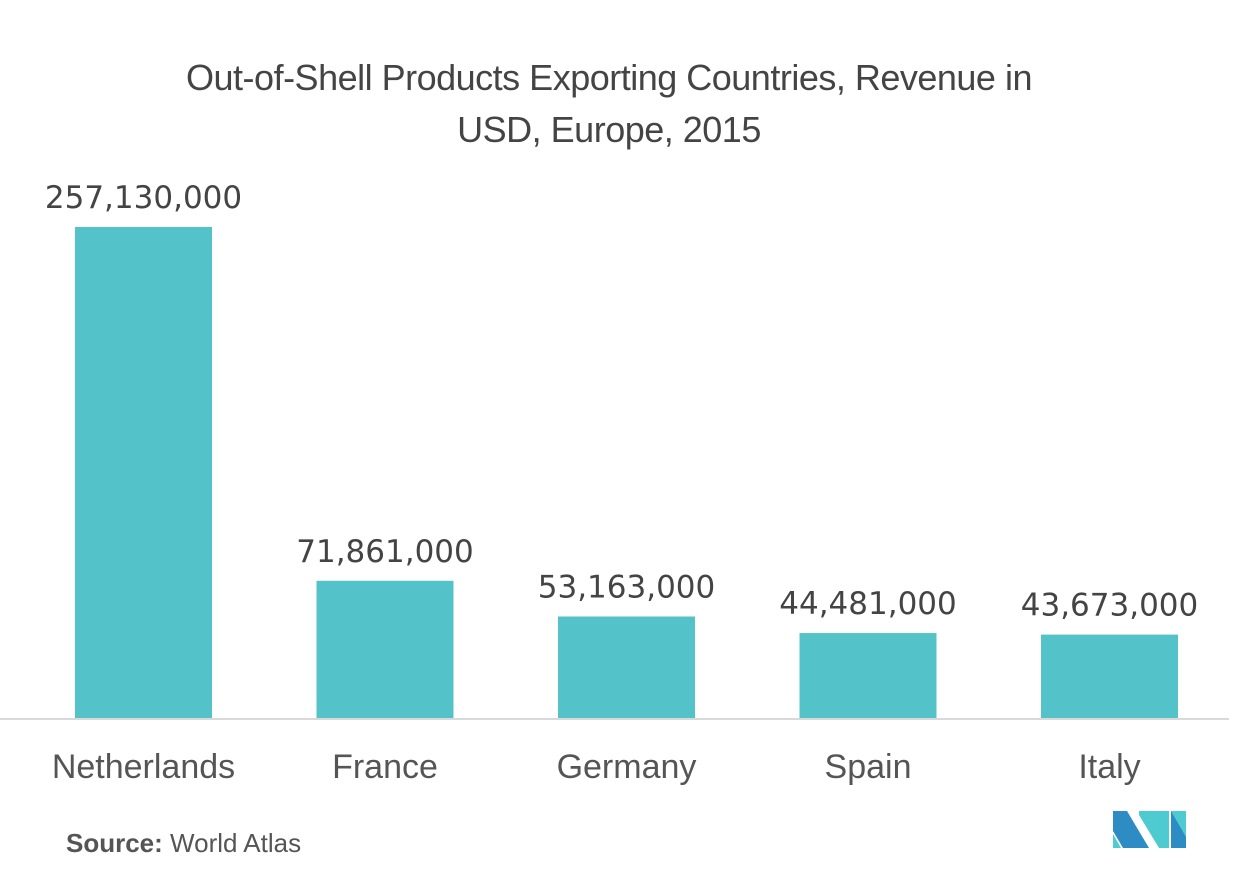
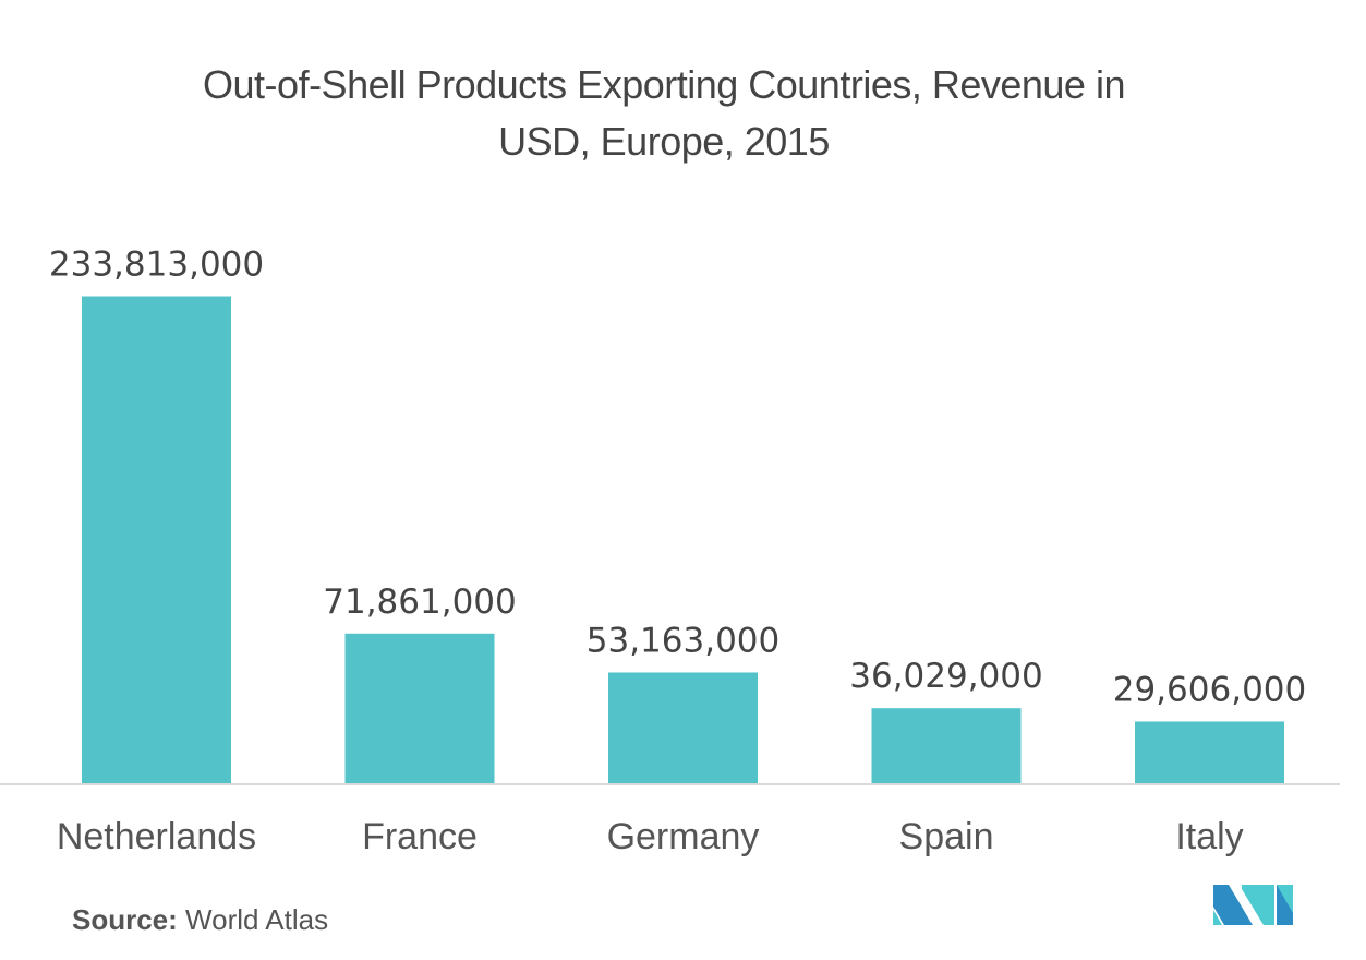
Netherlands: 257,130,000 -> 233,813,000
Spain: 44,481,000 -> 36,029,000
Italy: 43,673,000 -> 29,606,000
